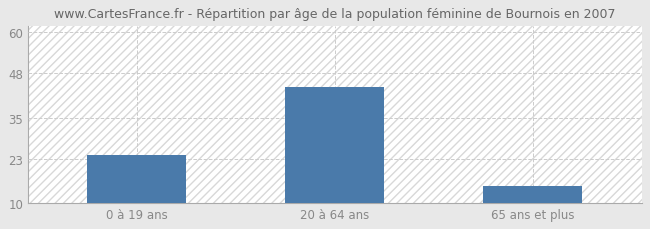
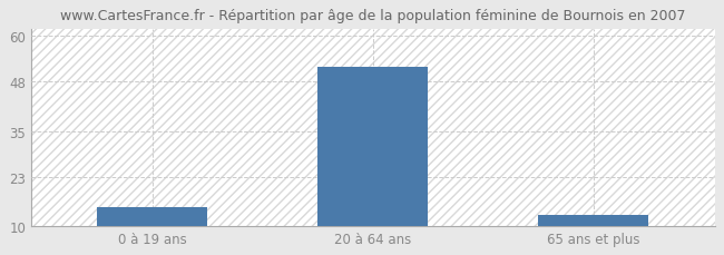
0 à 19 ans: 24 -> 15
20 à 64 ans: 44 -> 52
65 ans et plus: 15 -> 13
